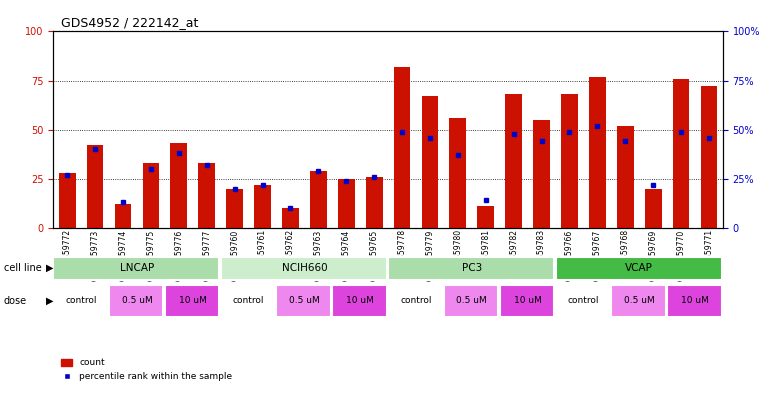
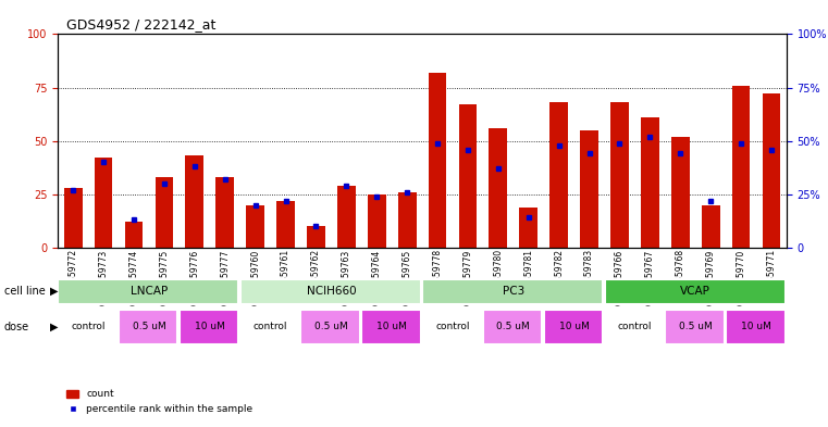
GSM1359781: 11 -> 19
GSM1359767: 77 -> 61
